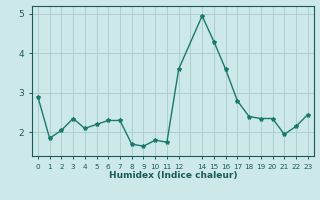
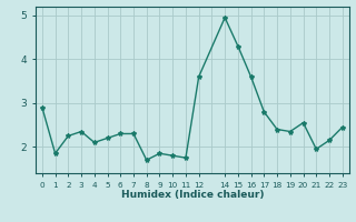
2: 2.05 -> 2.25
9: 1.65 -> 1.85
20: 2.35 -> 2.55
